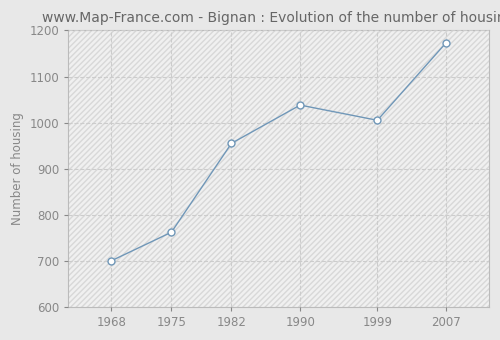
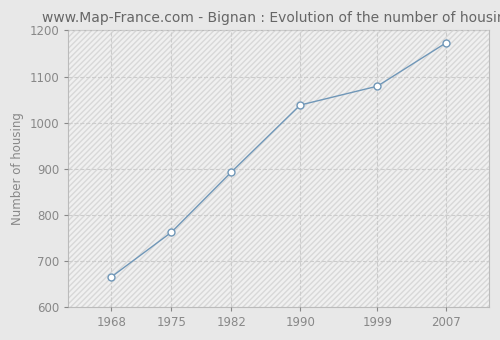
1968: 700 -> 665
1982: 955 -> 893
1999: 1005 -> 1079
